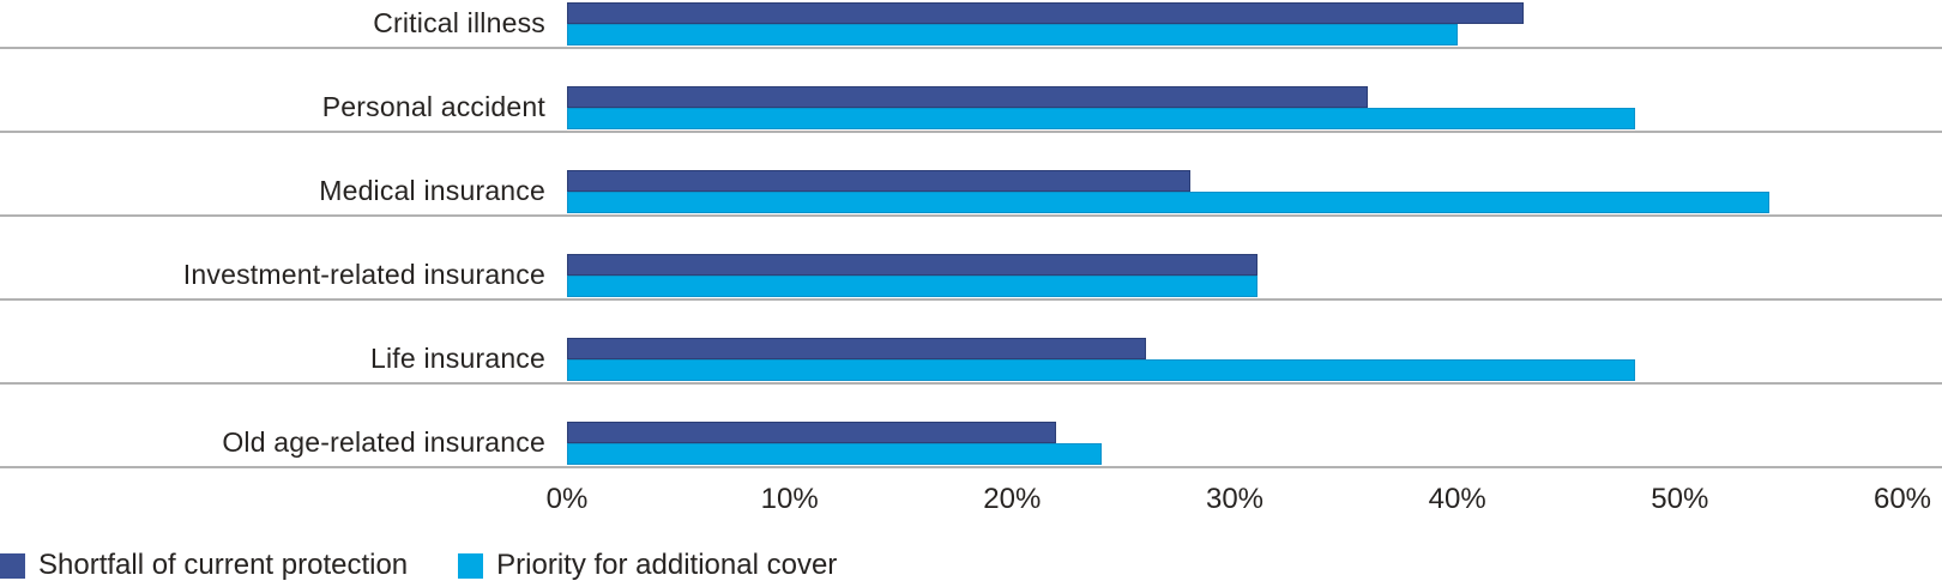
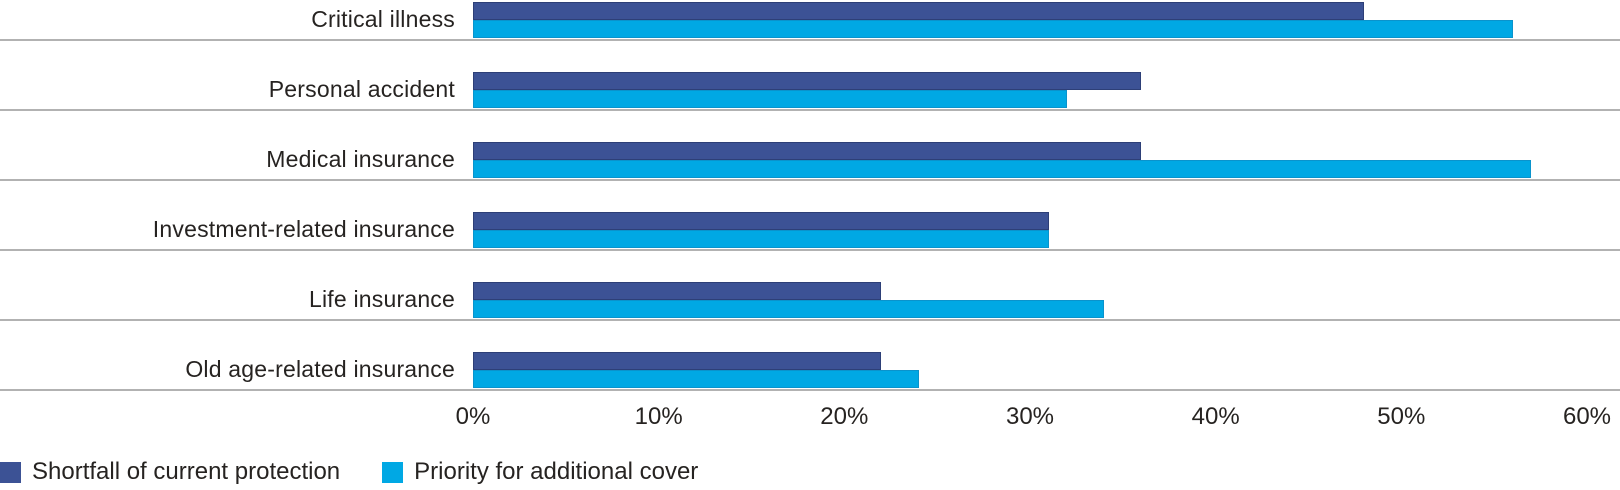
Shortfall of current protection/Critical illness: 43% -> 48%
Priority for additional cover/Critical illness: 40% -> 56%
Priority for additional cover/Personal accident: 48% -> 32%
Shortfall of current protection/Medical insurance: 28% -> 36%
Priority for additional cover/Medical insurance: 54% -> 57%
Shortfall of current protection/Life insurance: 26% -> 22%
Priority for additional cover/Life insurance: 48% -> 34%
